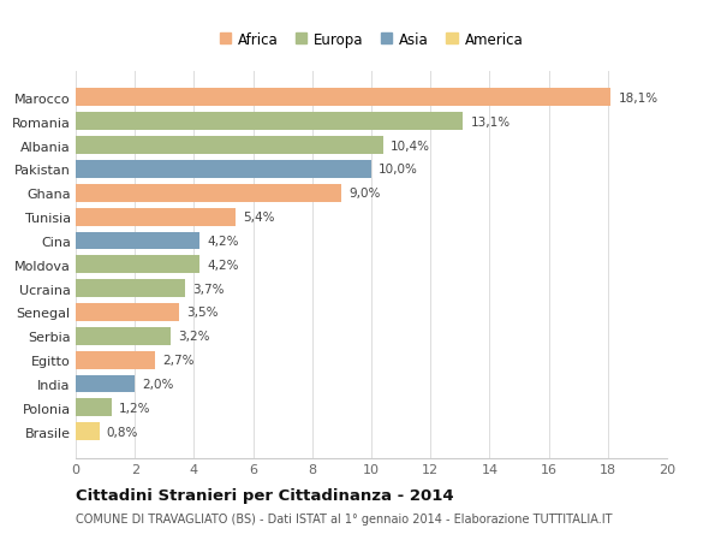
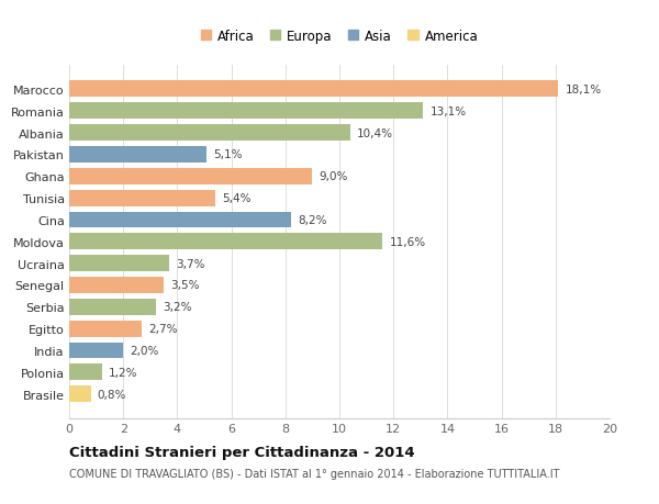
Pakistan: 10,0% -> 5,1%
Cina: 4,2% -> 8,2%
Moldova: 4,2% -> 11,6%
